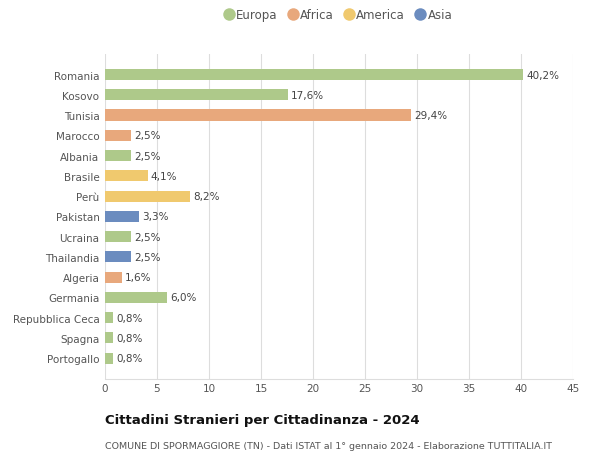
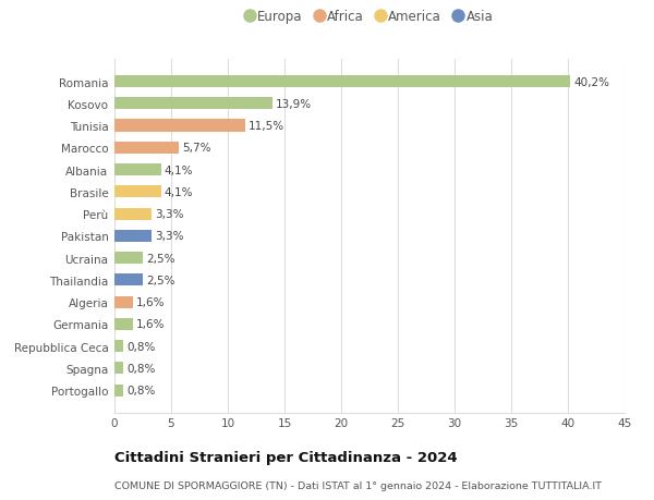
Kosovo: 17,6% -> 13,9%
Tunisia: 29,4% -> 11,5%
Marocco: 2,5% -> 5,7%
Albania: 2,5% -> 4,1%
Perù: 8,2% -> 3,3%
Germania: 6,0% -> 1,6%
